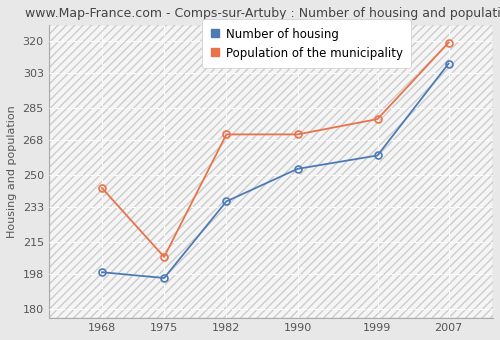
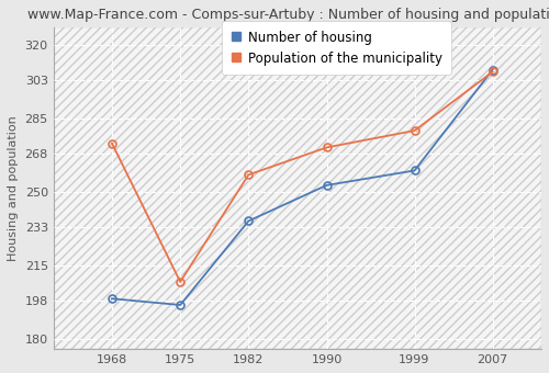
Population of the municipality/1968: 243 -> 273
Population of the municipality/1982: 271 -> 258
Population of the municipality/2007: 319 -> 307
